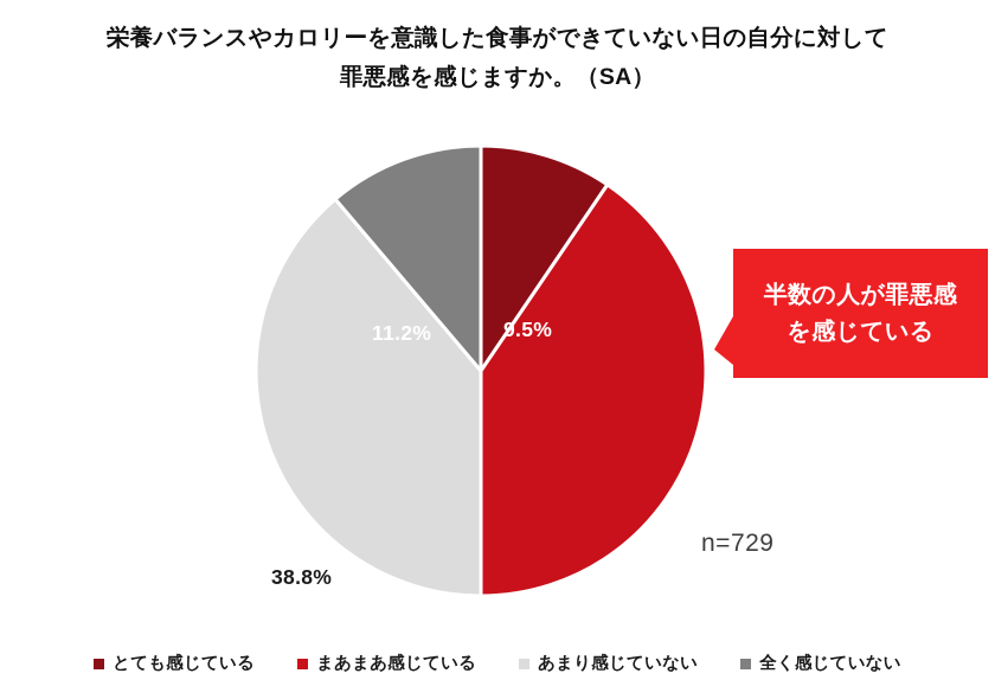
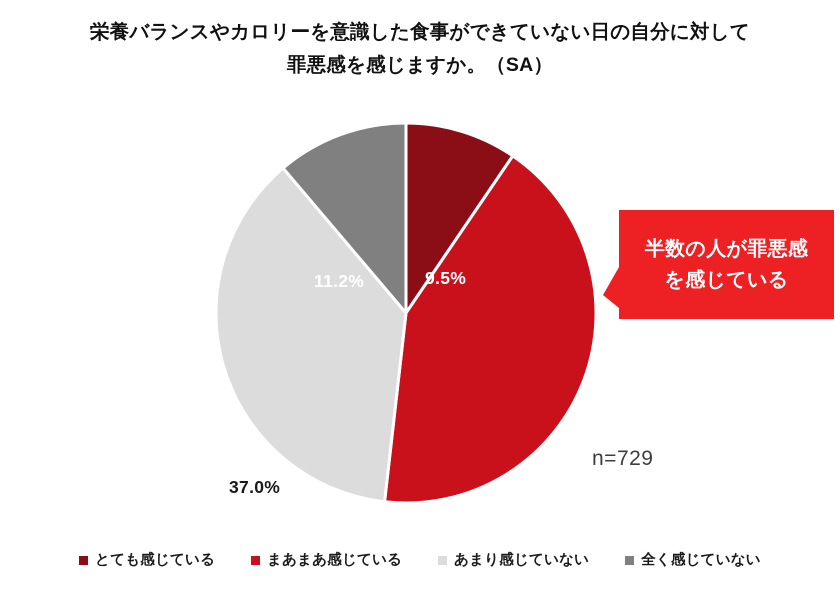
まあまあ感じている: 40.5% -> 42.3%
あまり感じていない: 38.8% -> 37.0%
